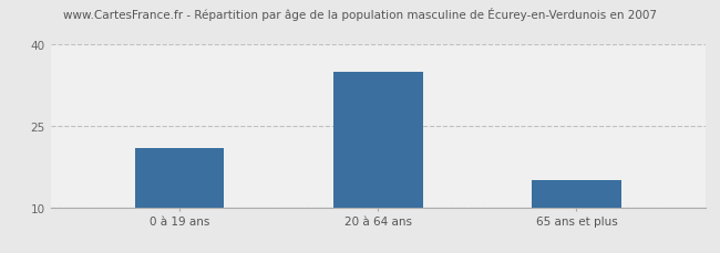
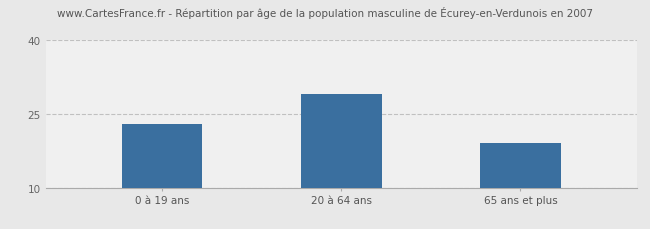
0 à 19 ans: 21 -> 23
20 à 64 ans: 35 -> 29
65 ans et plus: 15 -> 19
